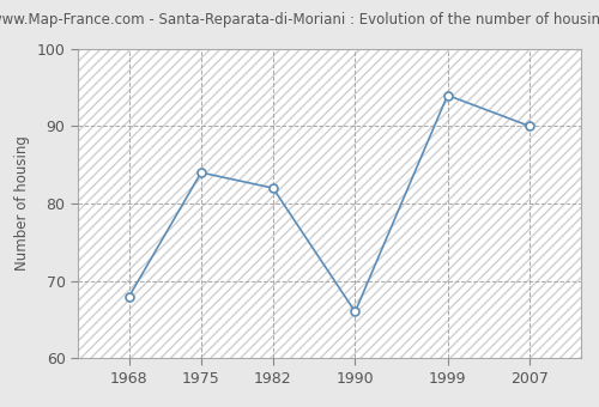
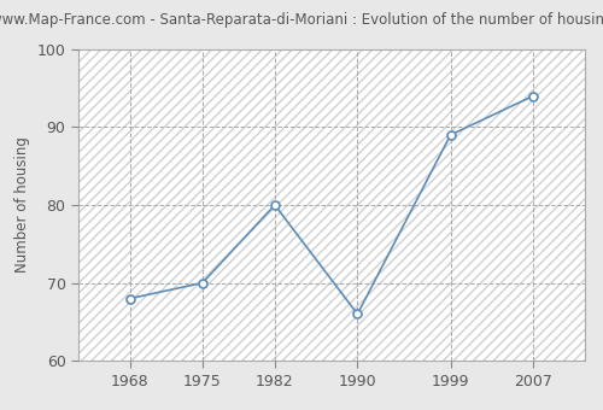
1975: 84 -> 70
1982: 82 -> 80
1999: 94 -> 89
2007: 90 -> 94
